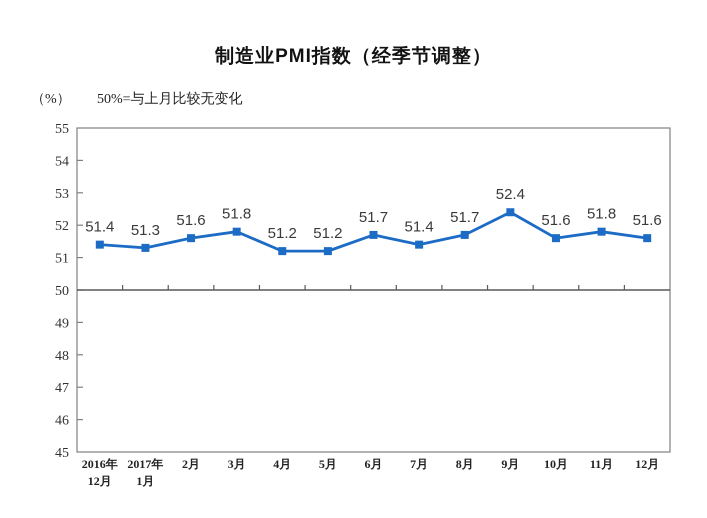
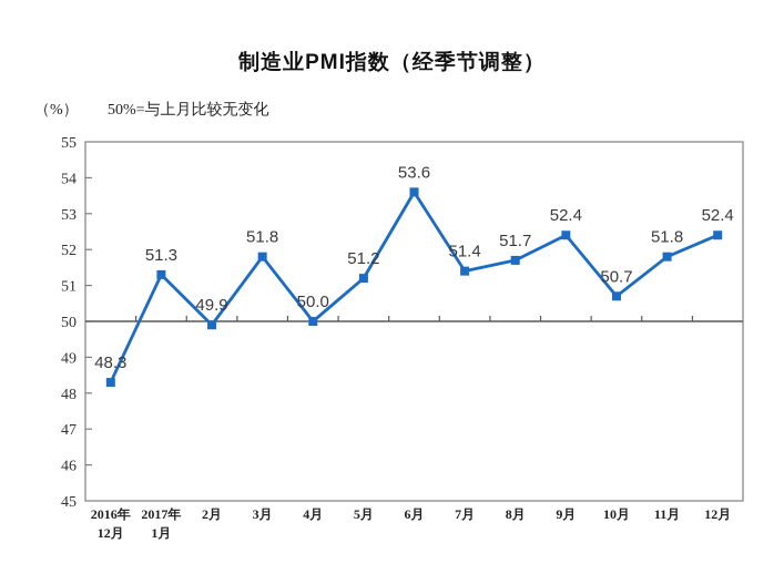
2016年 12月: 51.4 -> 48.3
2月: 51.6 -> 49.9
4月: 51.2 -> 50.0
6月: 51.7 -> 53.6
10月: 51.6 -> 50.7
12月: 51.6 -> 52.4
